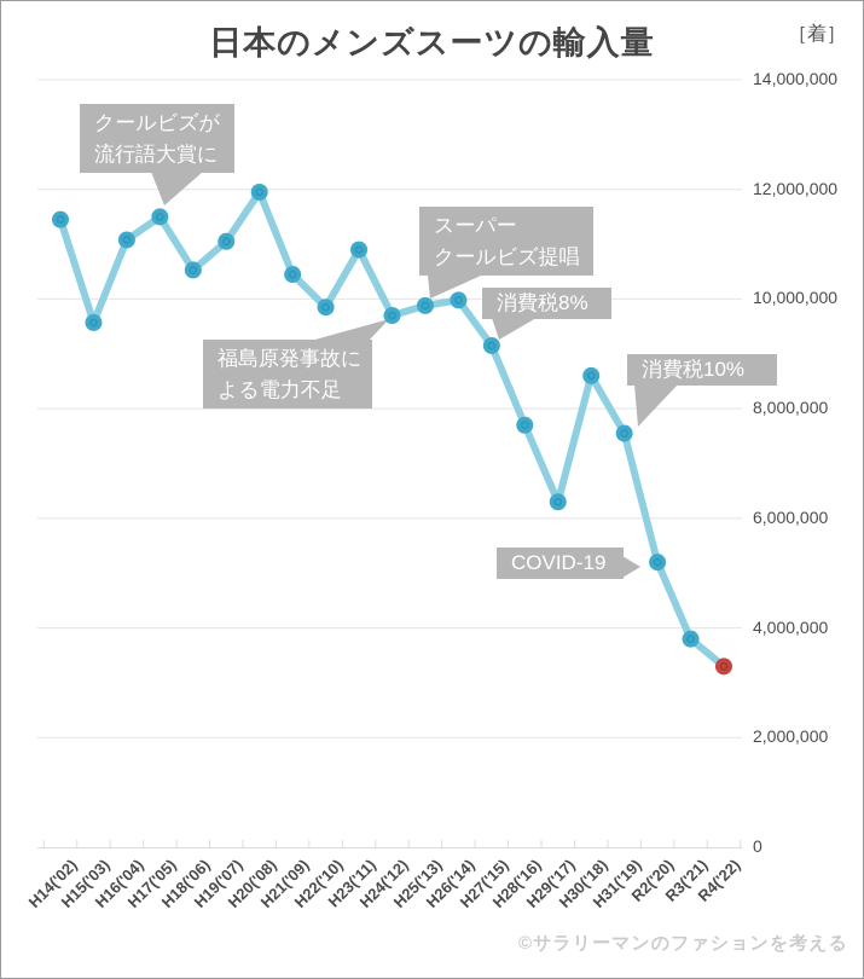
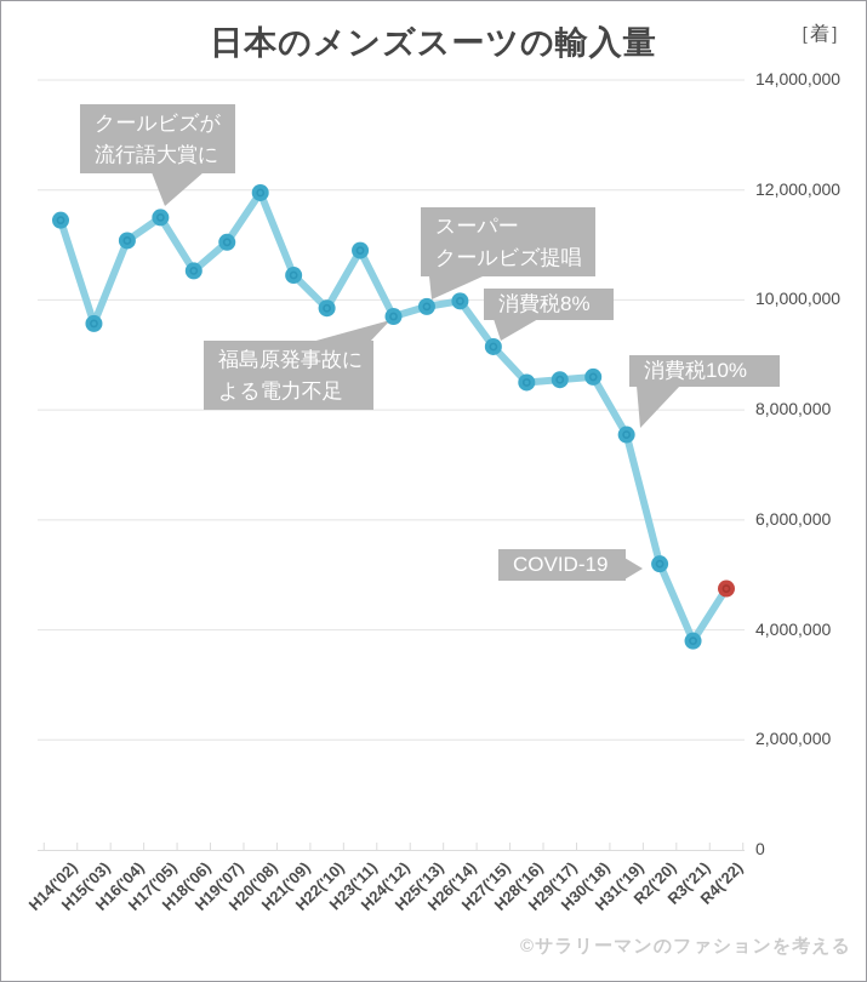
H28('16): 7700000 -> 8500000
H29('17): 6300000 -> 8600000
R4('22): 3300000 -> 4800000
